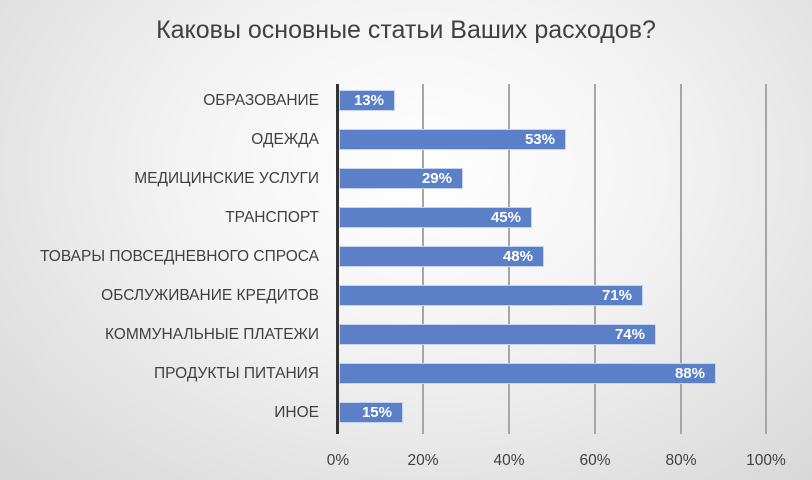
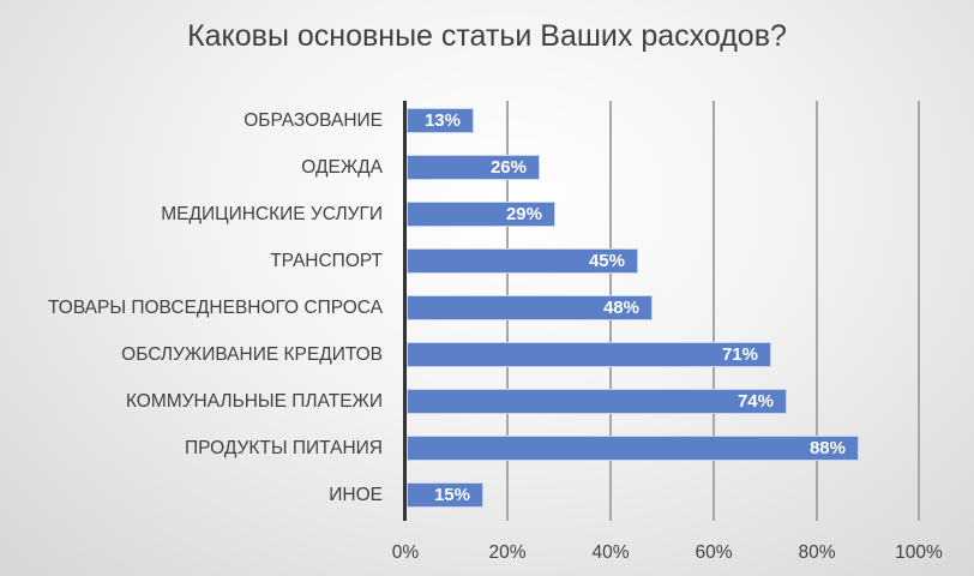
ОДЕЖДА: 53% -> 26%
